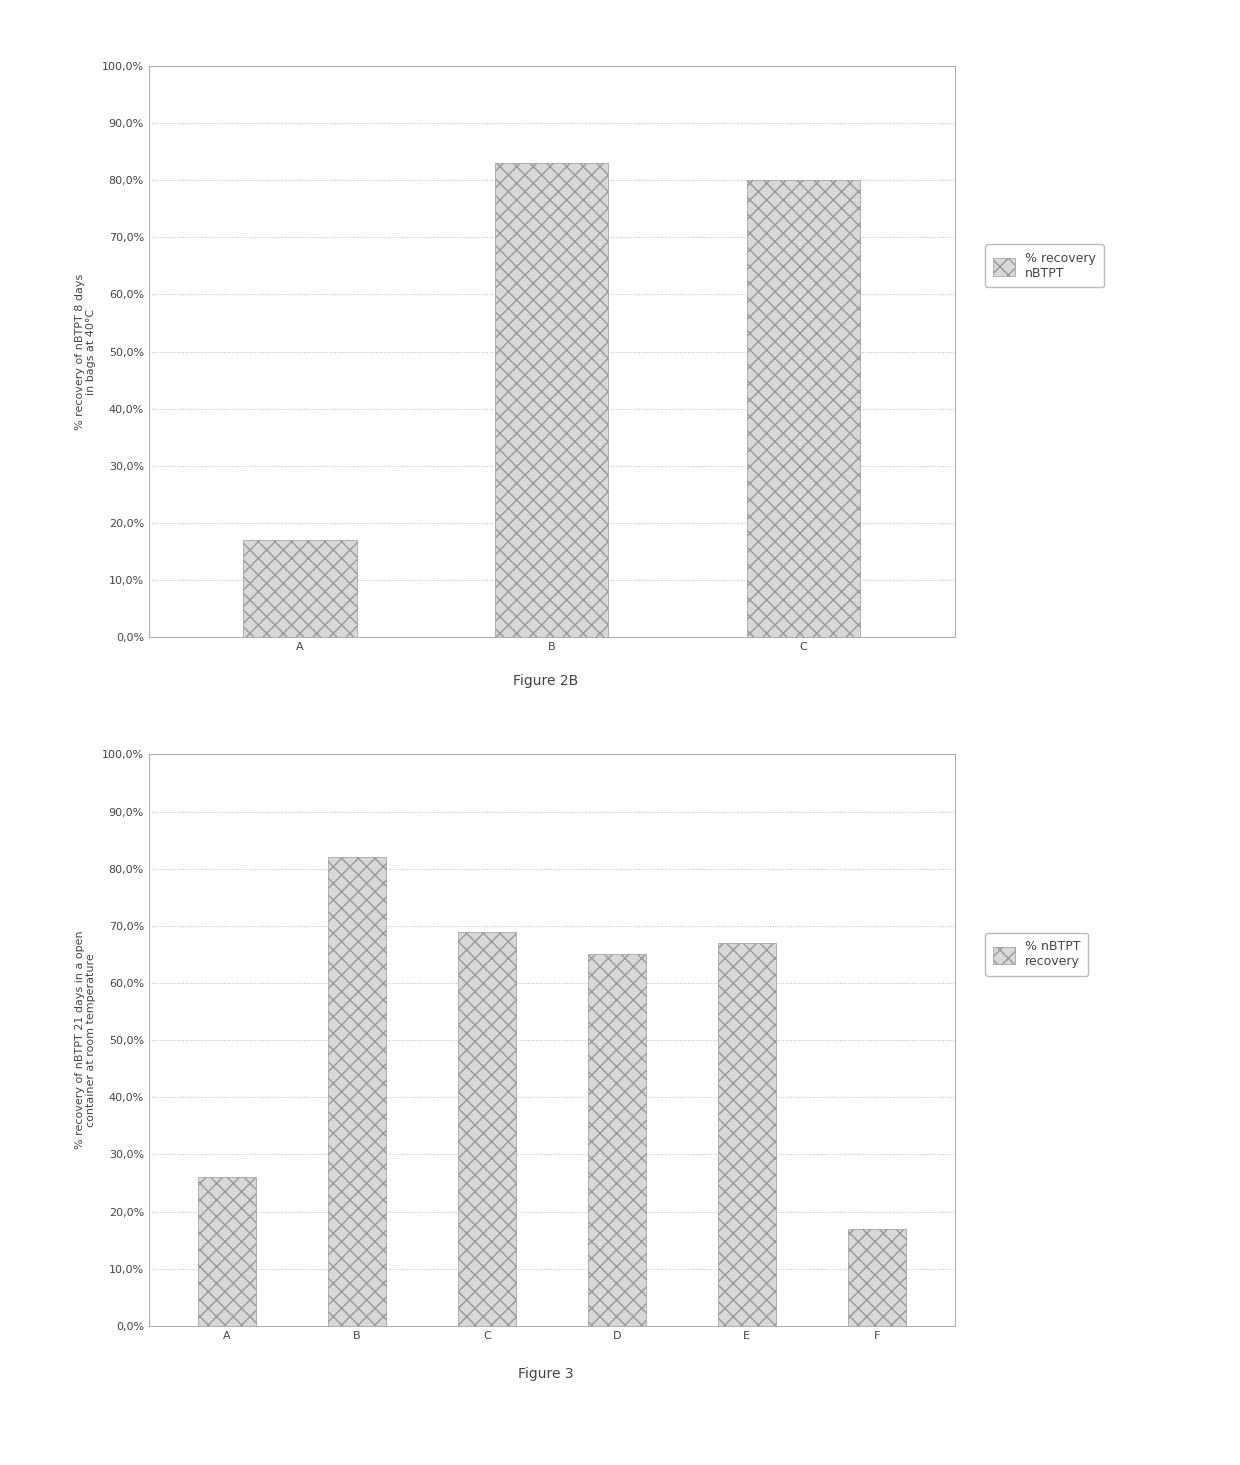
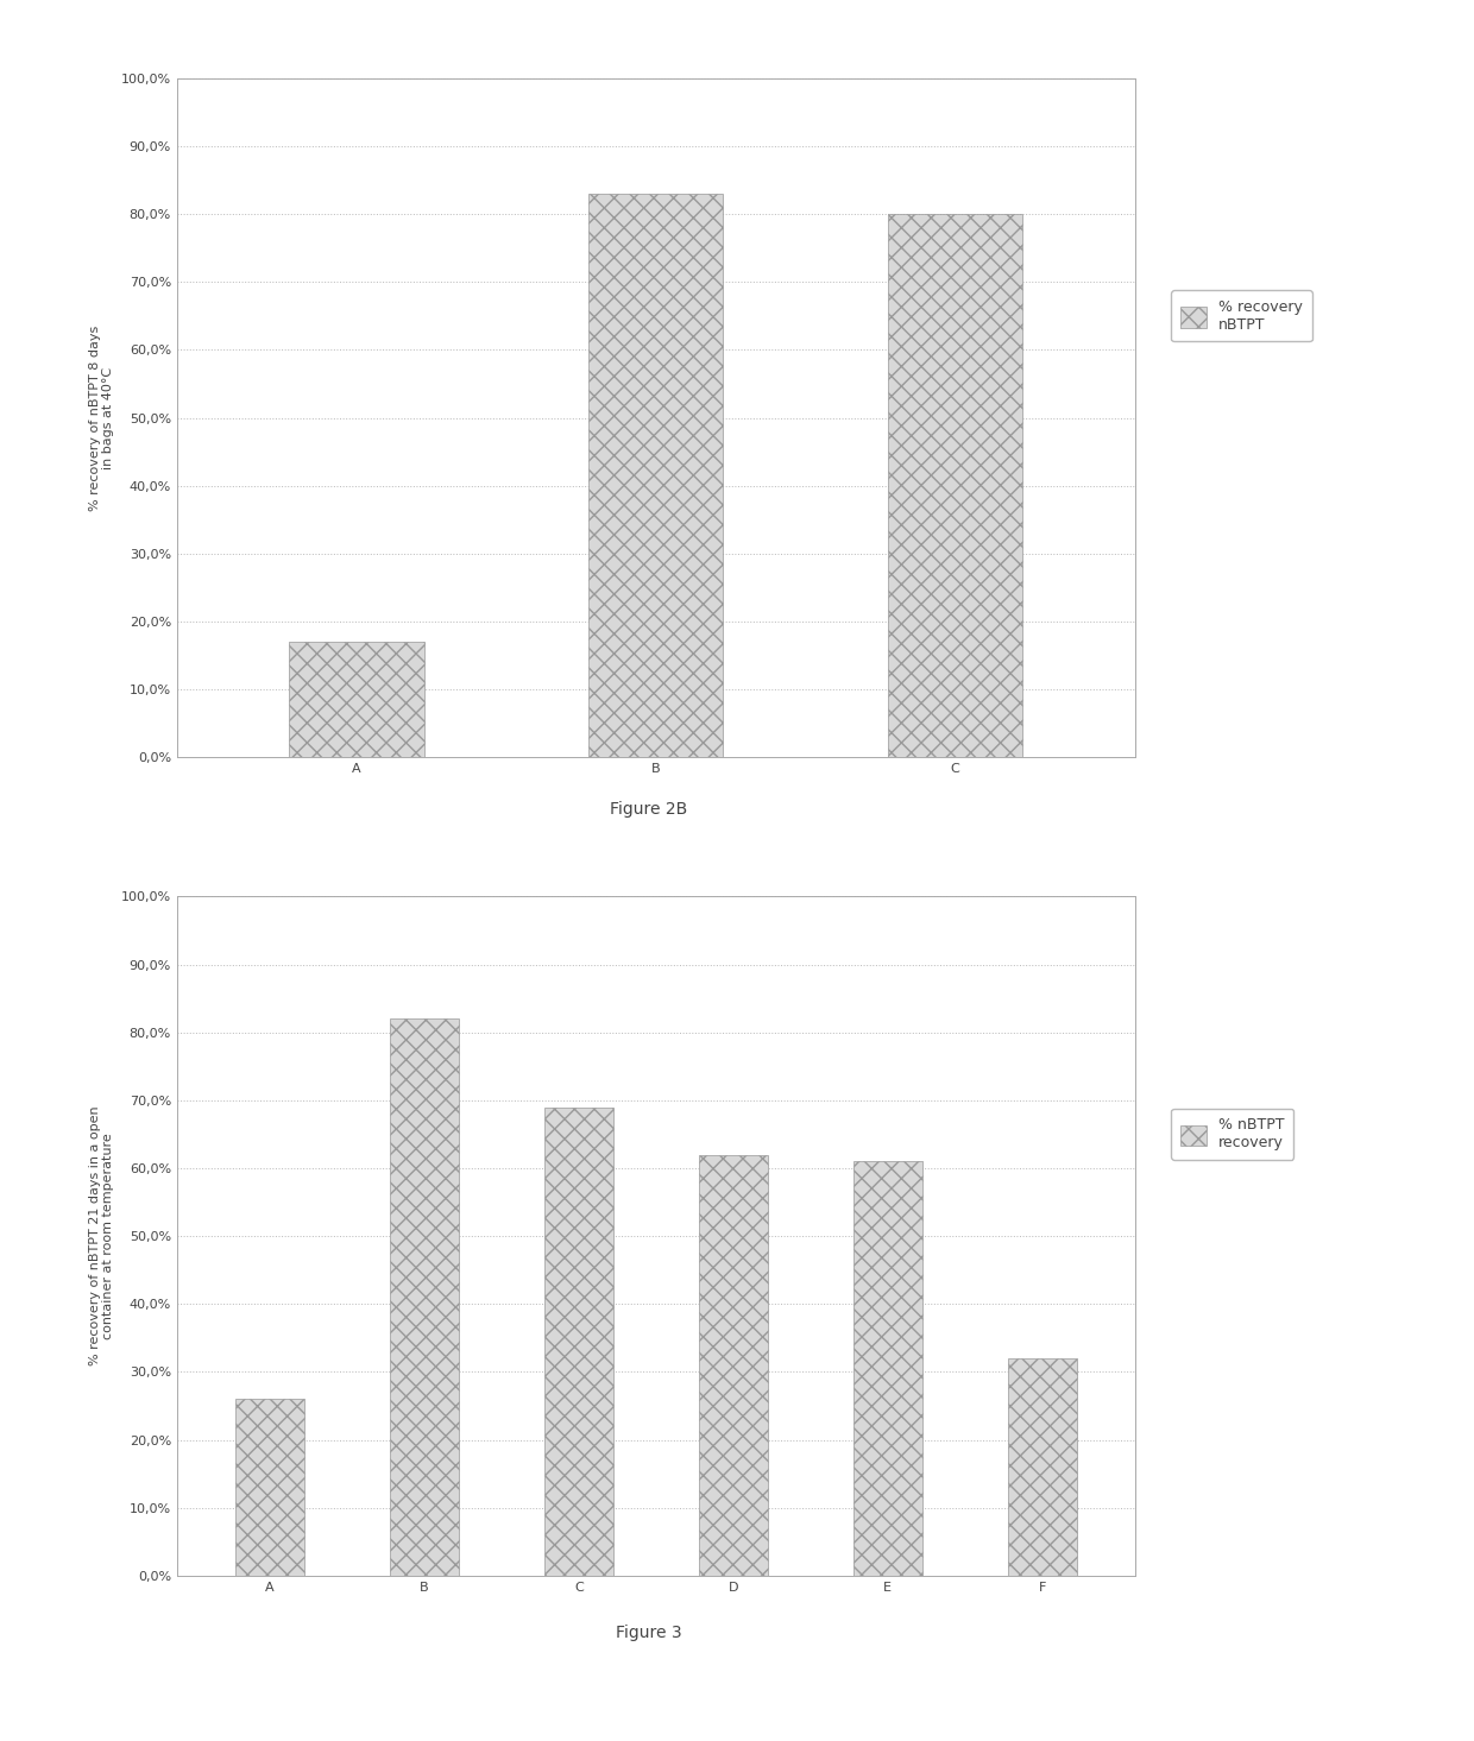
D: 65% -> 62%
E: 67% -> 61%
F: 17% -> 32%
